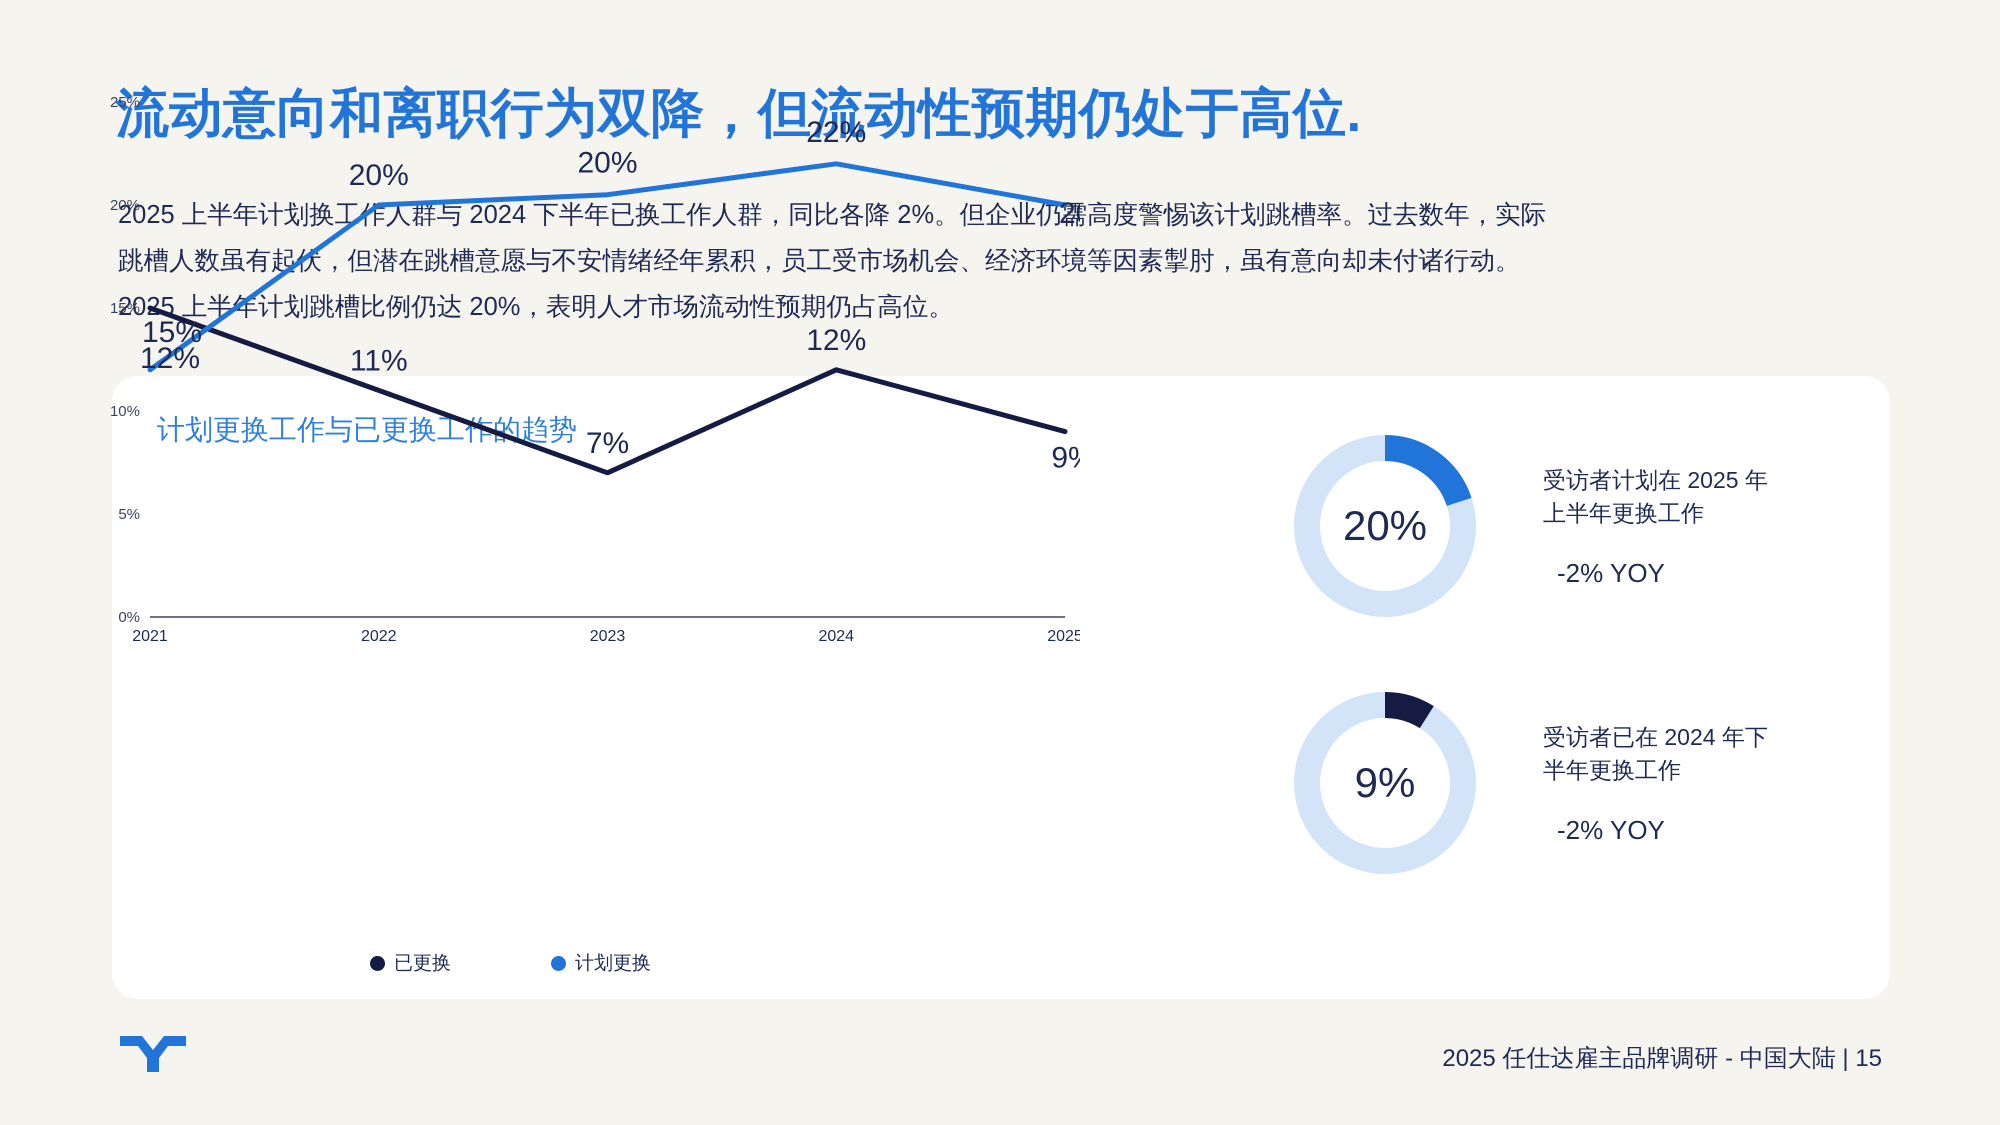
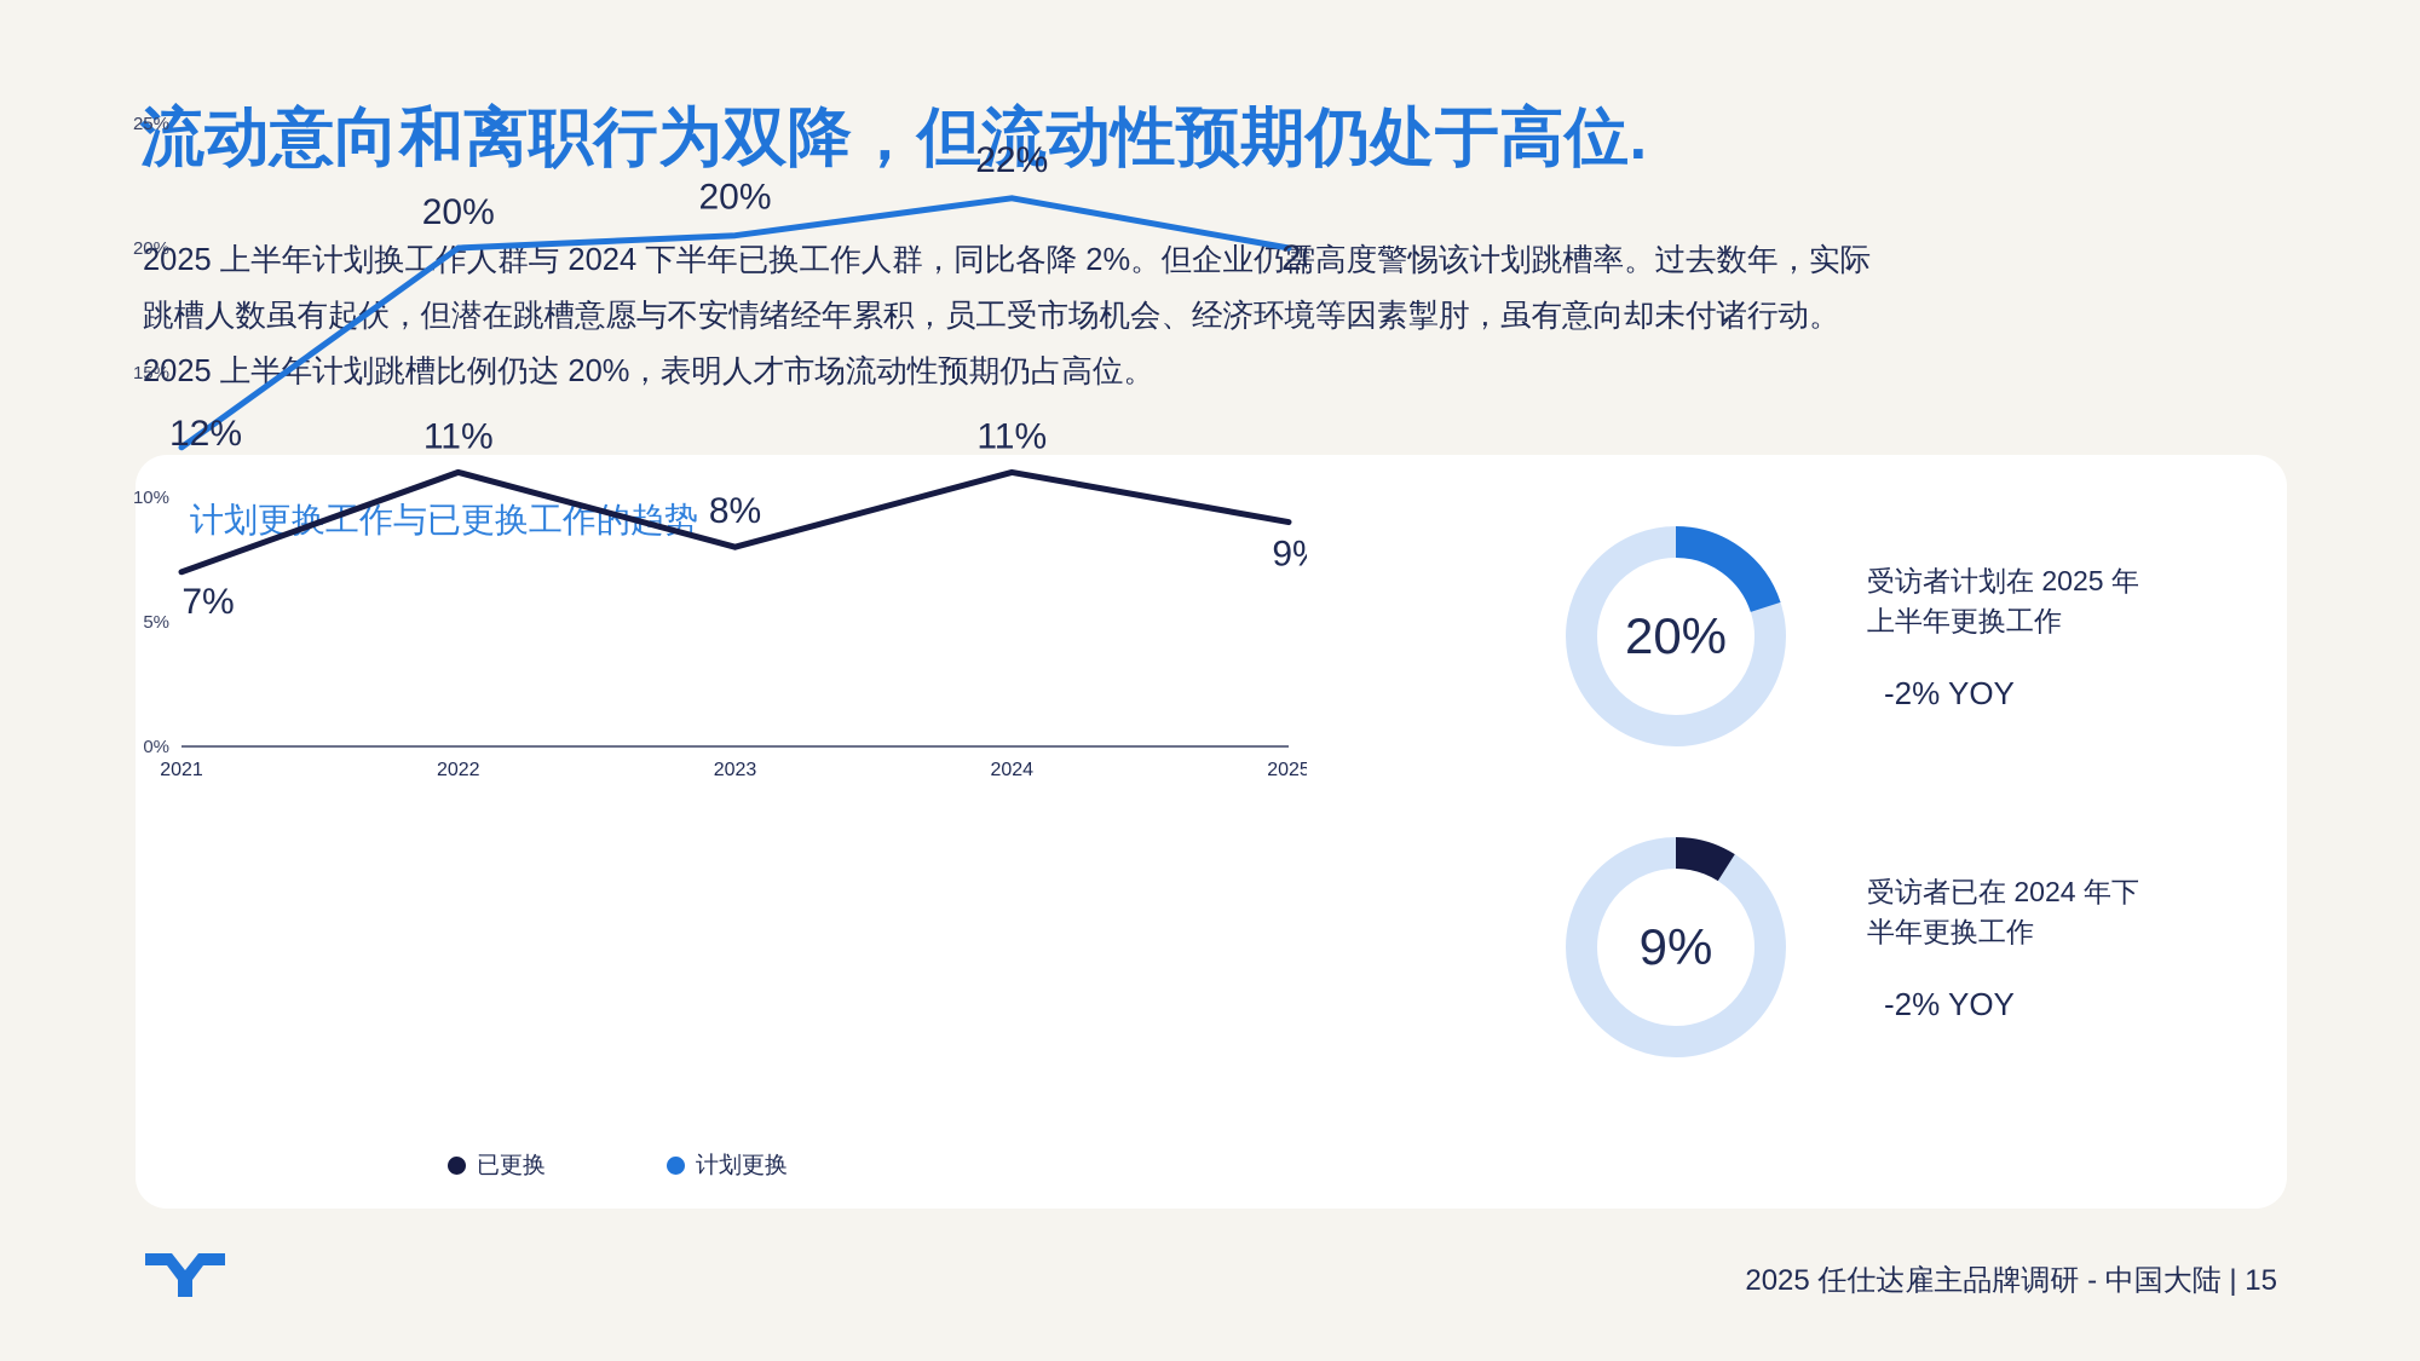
已更换/2021: 15% -> 7%
已更换/2023: 7% -> 8%
已更换/2024: 12% -> 11%
